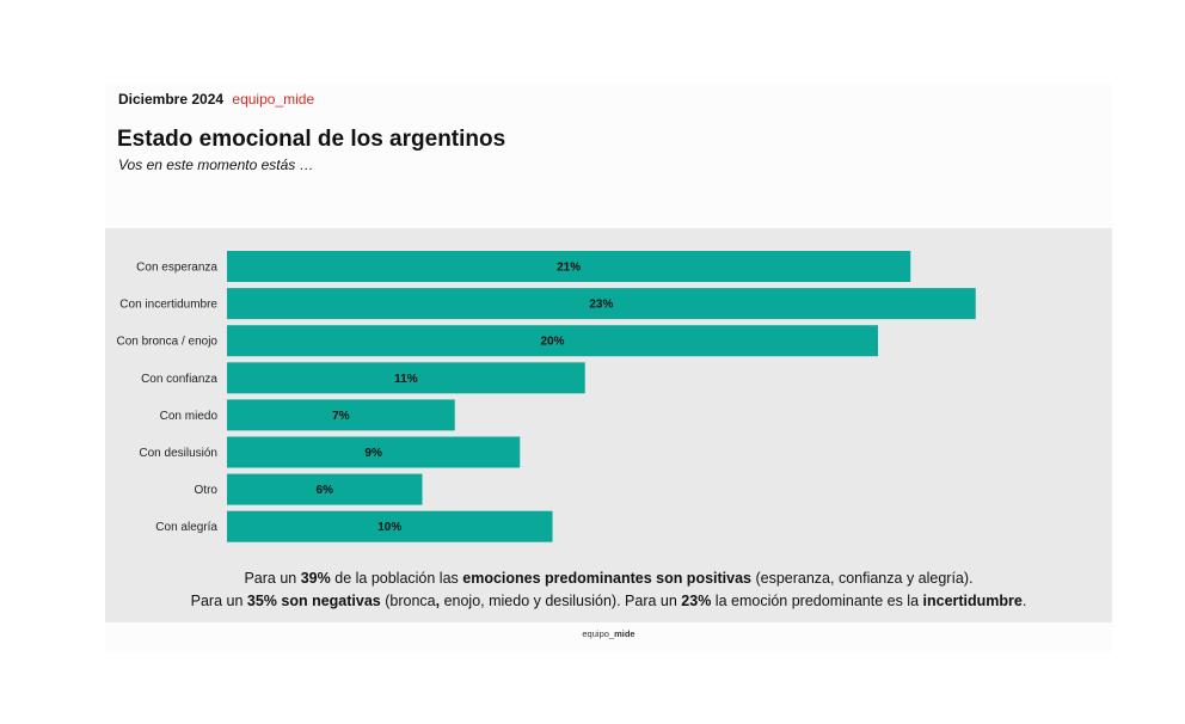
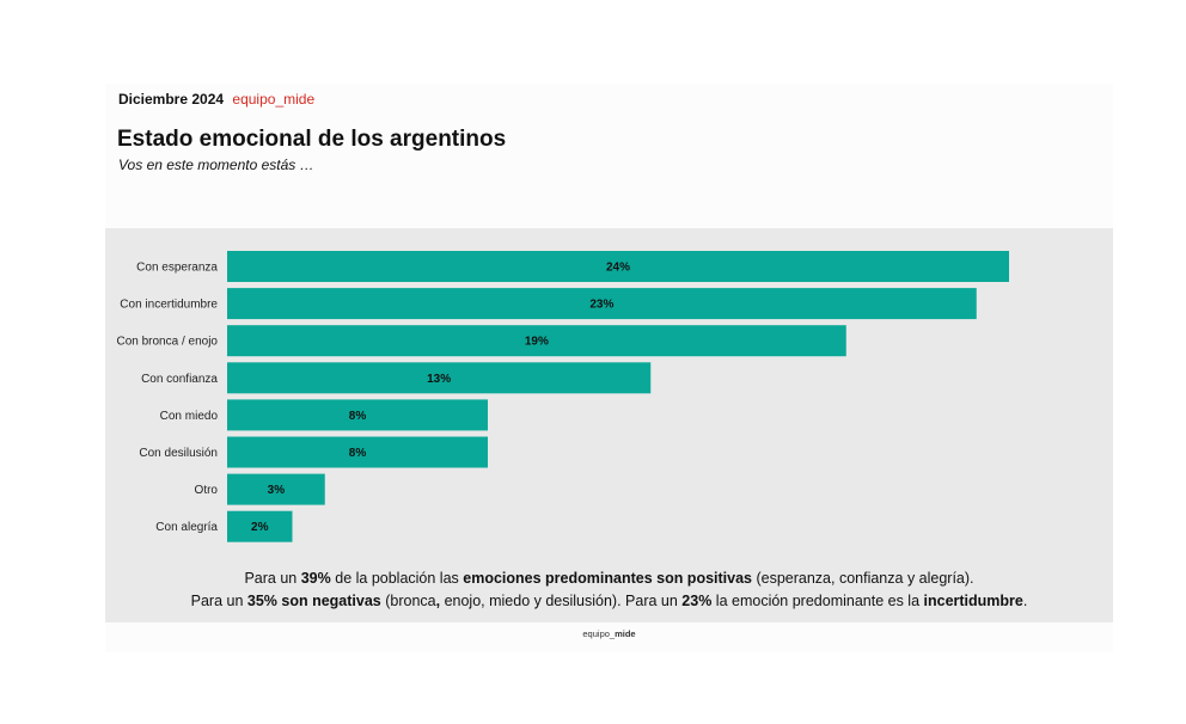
Con esperanza: 21% -> 24%
Con bronca / enojo: 20% -> 19%
Con confianza: 11% -> 13%
Con miedo: 7% -> 8%
Con desilusión: 9% -> 8%
Otro: 6% -> 3%
Con alegría: 10% -> 2%
